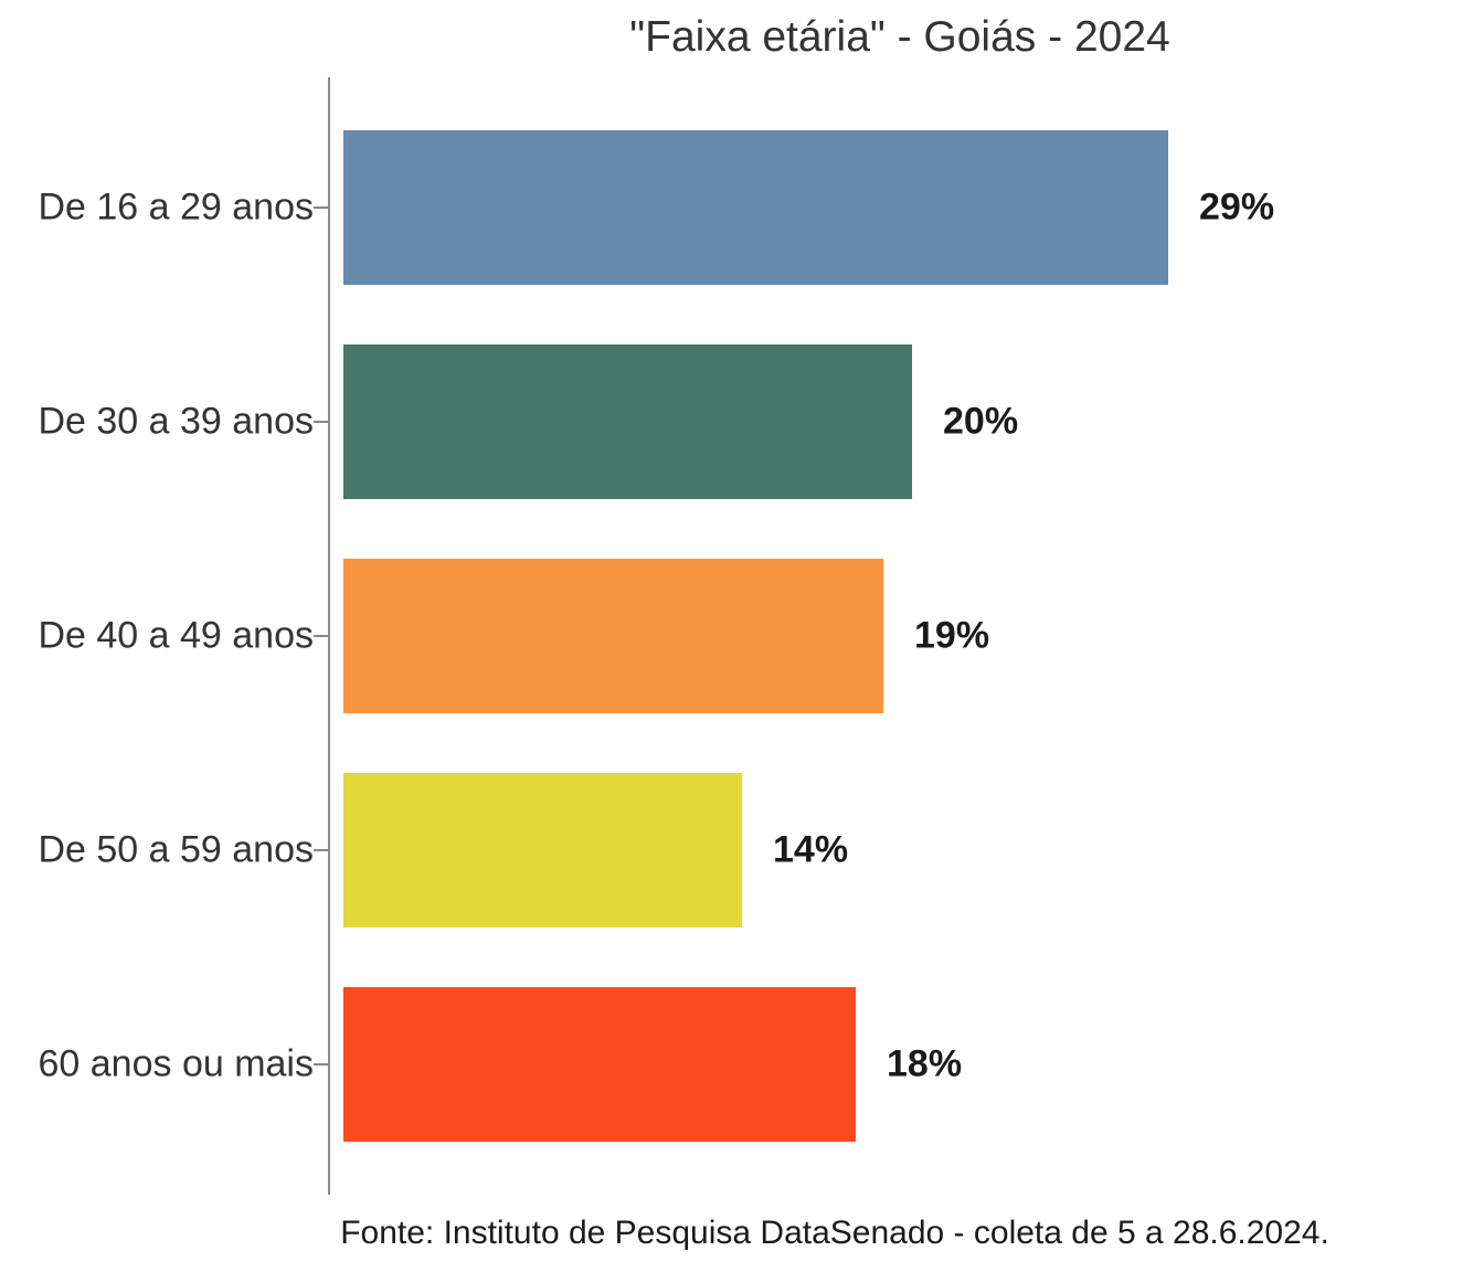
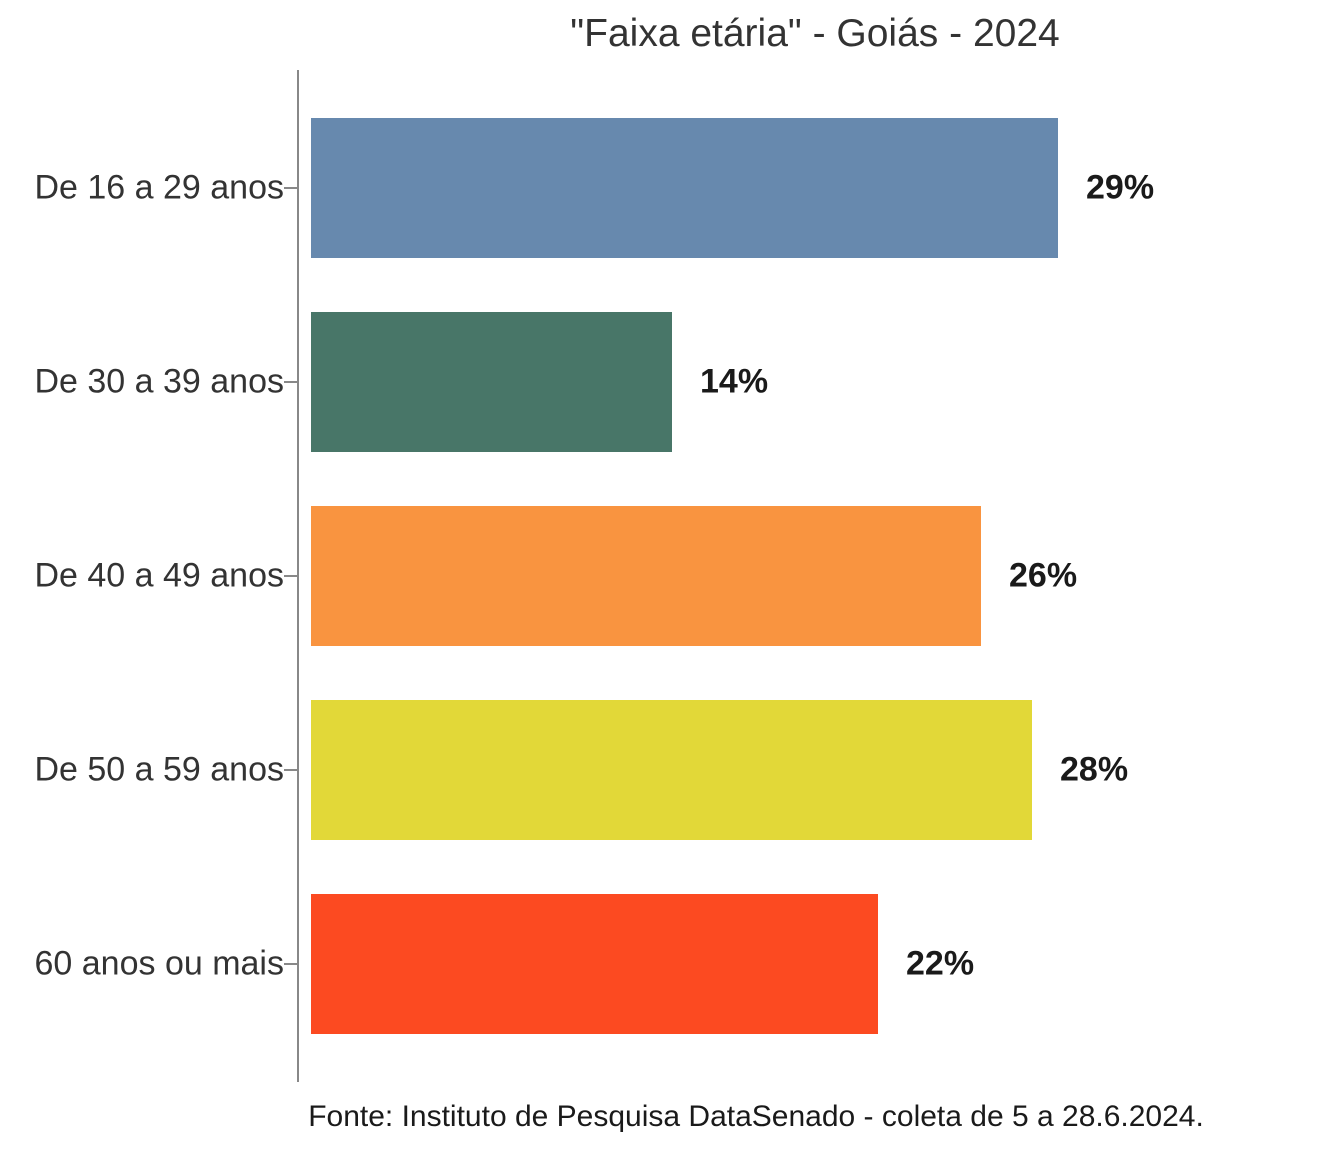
De 30 a 39 anos: 20% -> 14%
De 40 a 49 anos: 19% -> 26%
De 50 a 59 anos: 14% -> 28%
60 anos ou mais: 18% -> 22%
